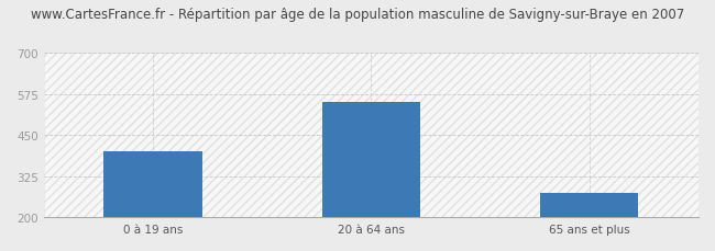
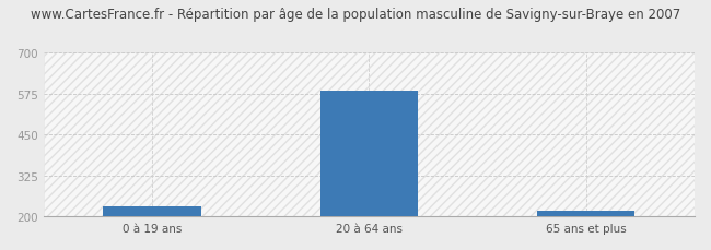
0 à 19 ans: 400 -> 232
20 à 64 ans: 550 -> 583
65 ans et plus: 275 -> 218
